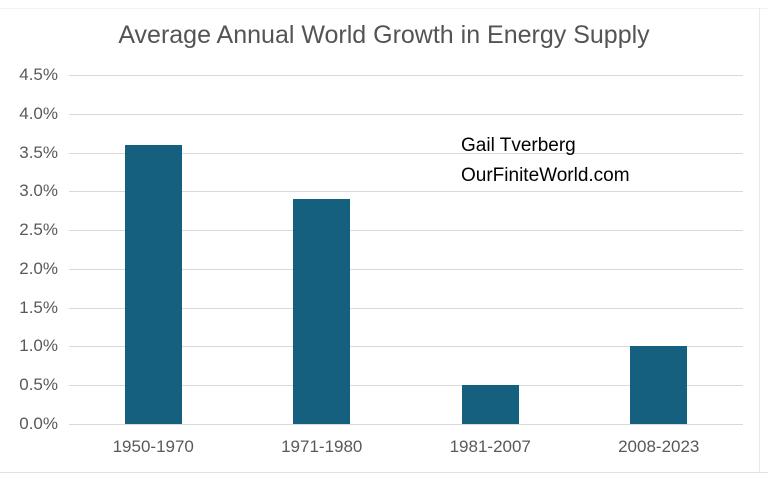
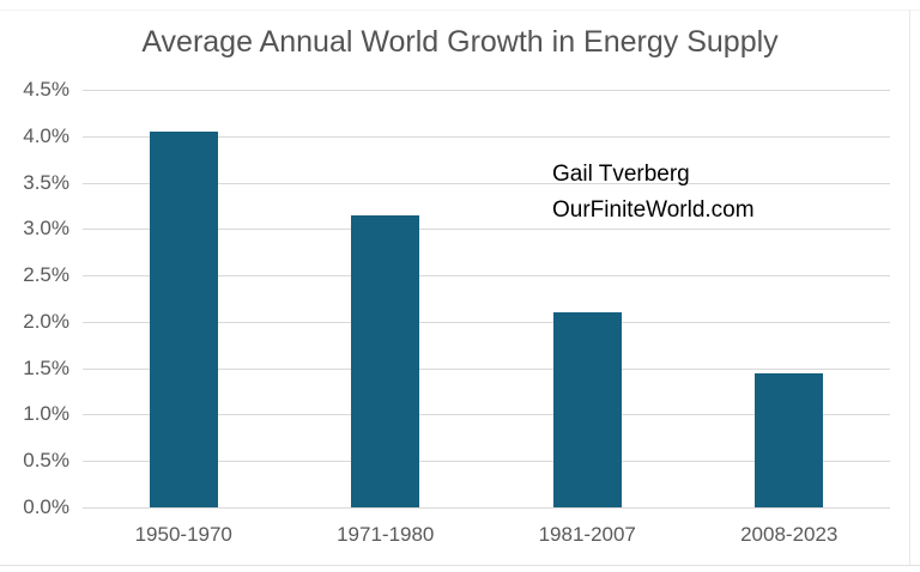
1950-1970: 3.6% -> 4.0%
1971-1980: 2.9% -> 3.1%
1981-2007: 0.5% -> 2.1%
2008-2023: 1.0% -> 1.4%
